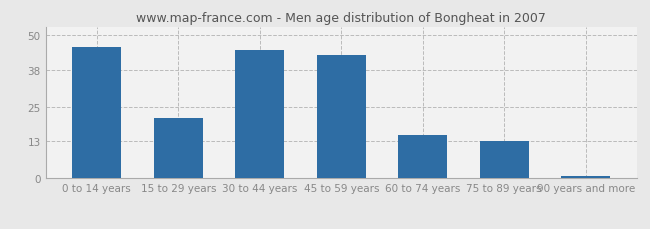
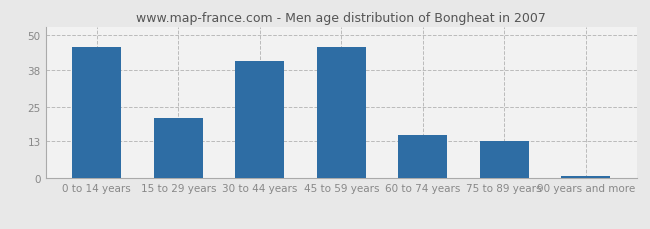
30 to 44 years: 45 -> 41
45 to 59 years: 43 -> 46
